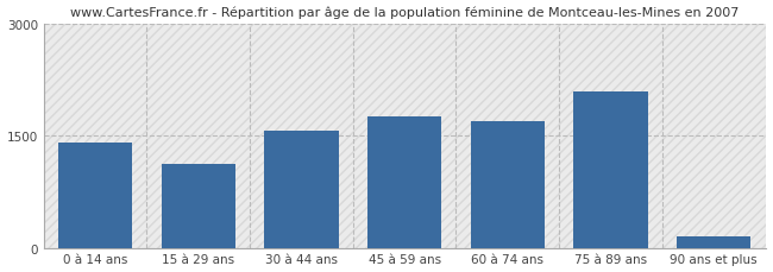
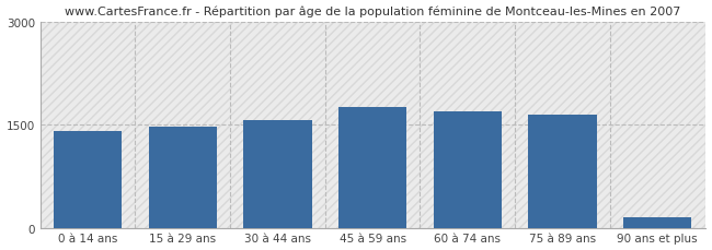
15 à 29 ans: 1120 -> 1480
75 à 89 ans: 2100 -> 1660
